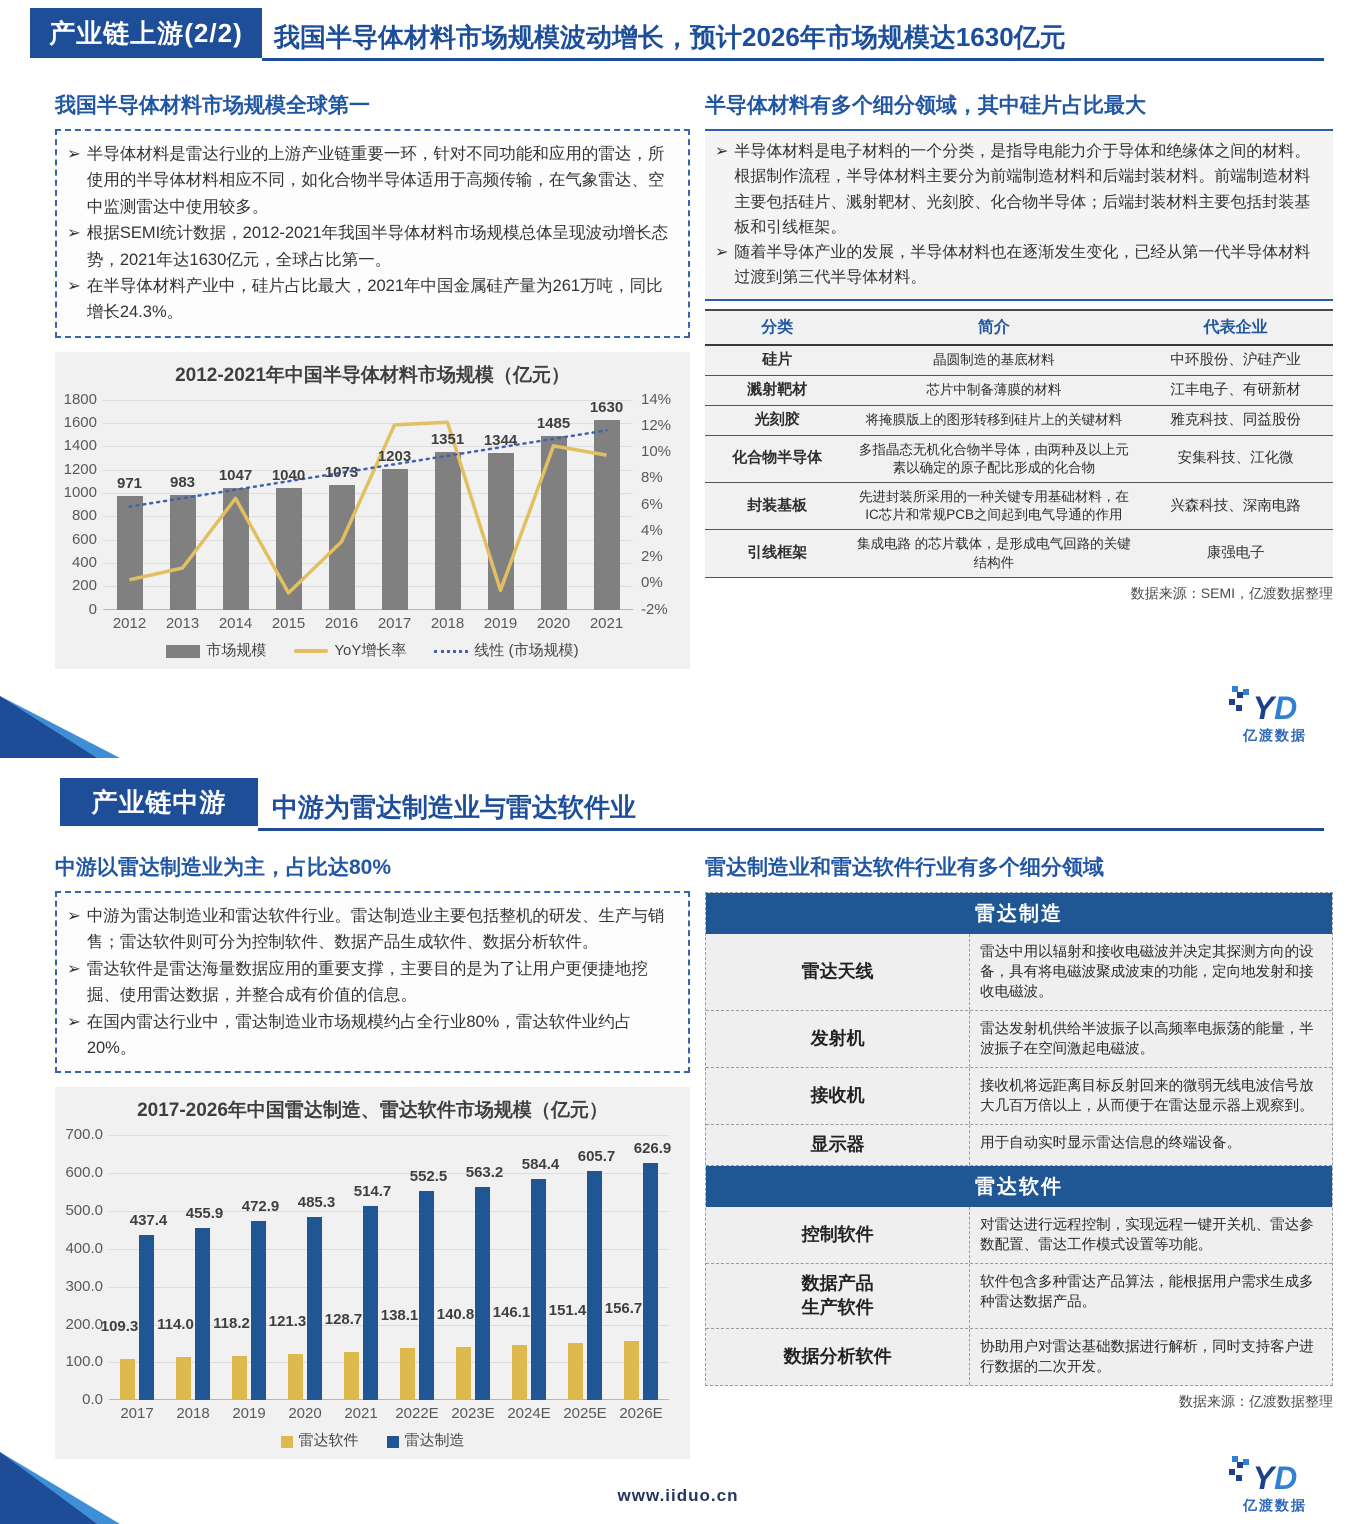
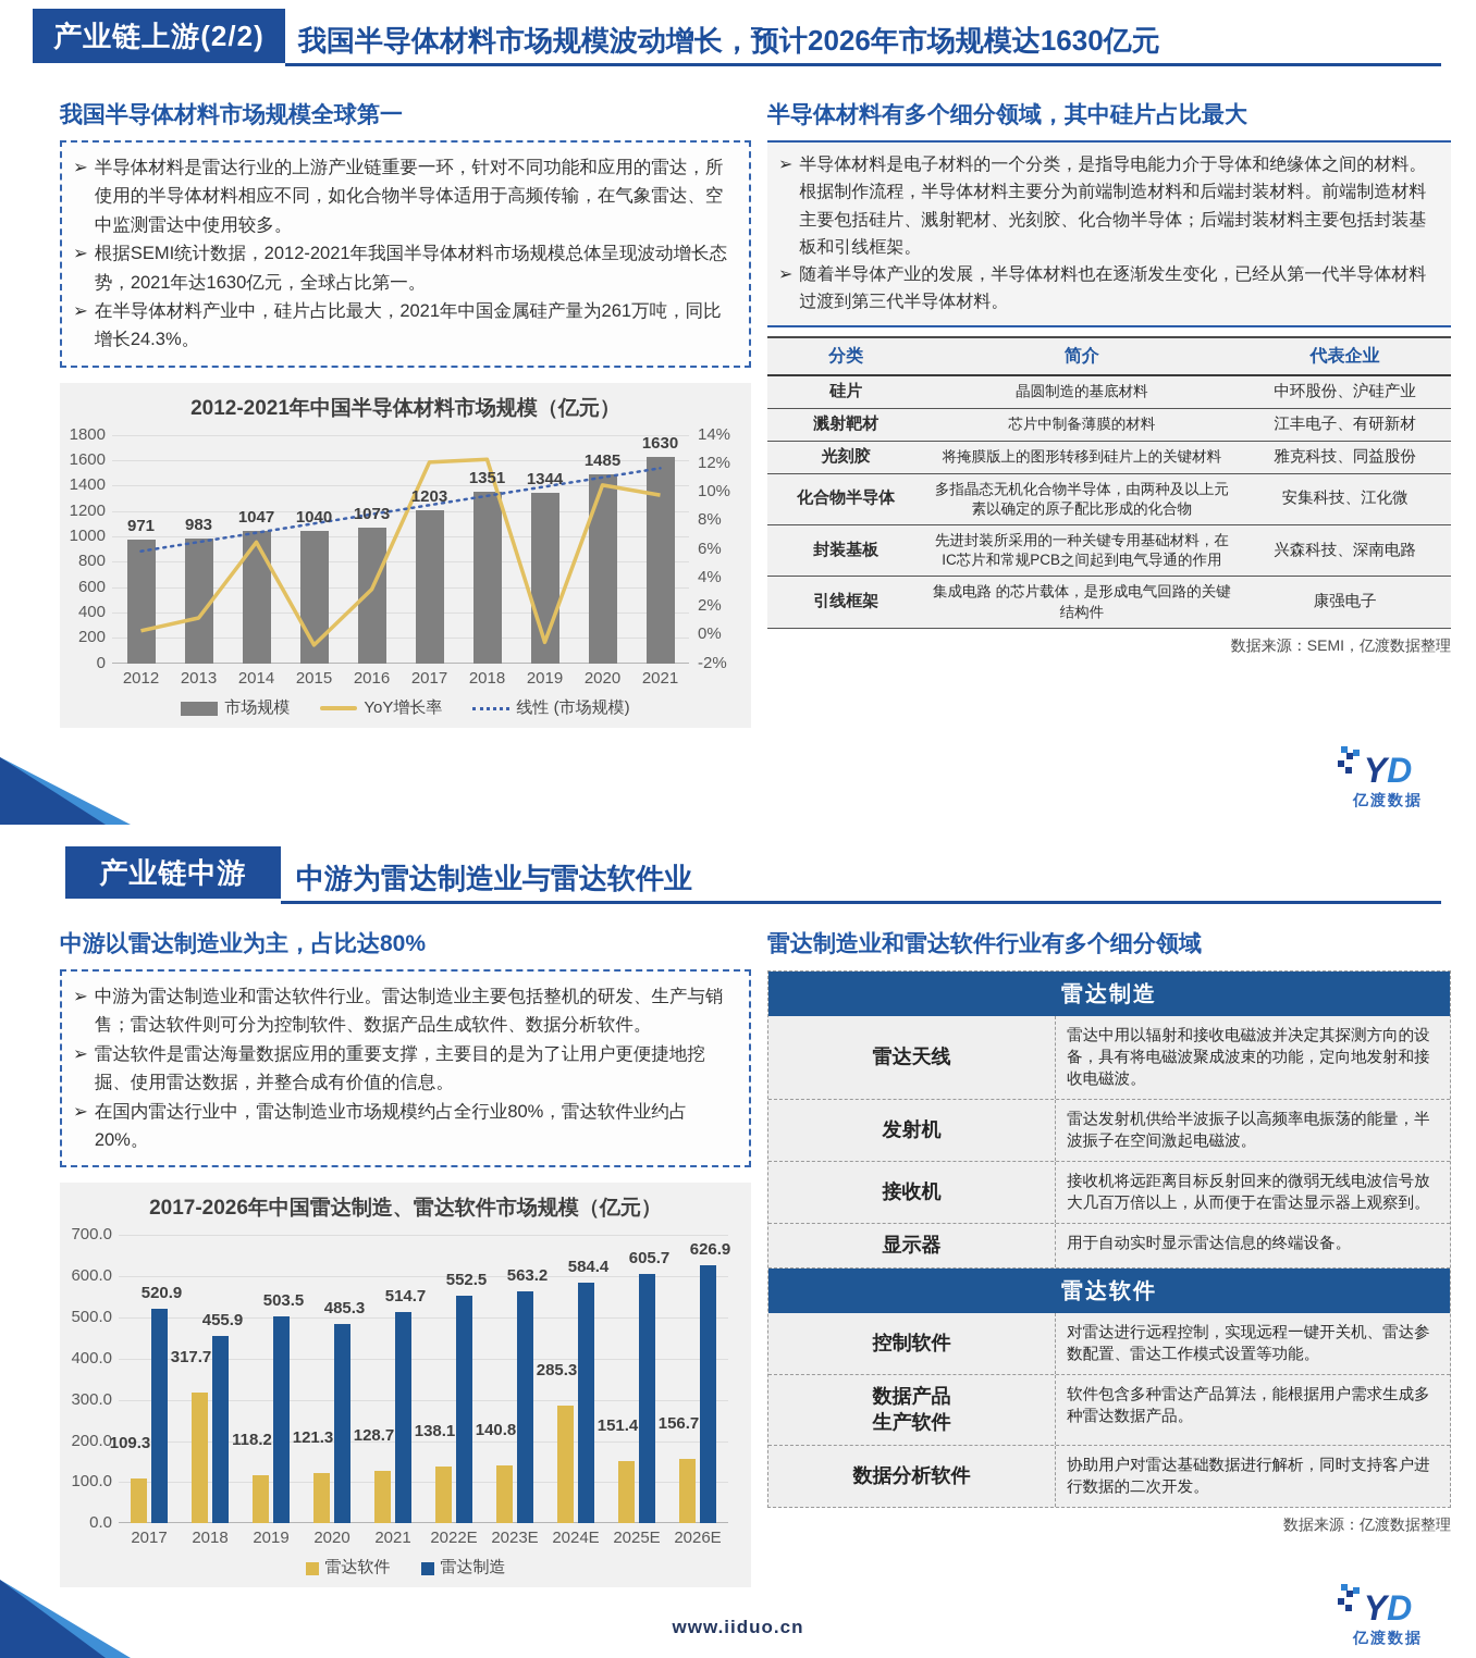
2017-2026年中国雷达制造、雷达软件市场规模（亿元）/雷达制造/2017: 437.4 -> 520.9
2017-2026年中国雷达制造、雷达软件市场规模（亿元）/雷达软件/2018: 114.0 -> 317.7
2017-2026年中国雷达制造、雷达软件市场规模（亿元）/雷达制造/2019: 472.9 -> 503.5
2017-2026年中国雷达制造、雷达软件市场规模（亿元）/雷达软件/2024E: 146.1 -> 285.3
